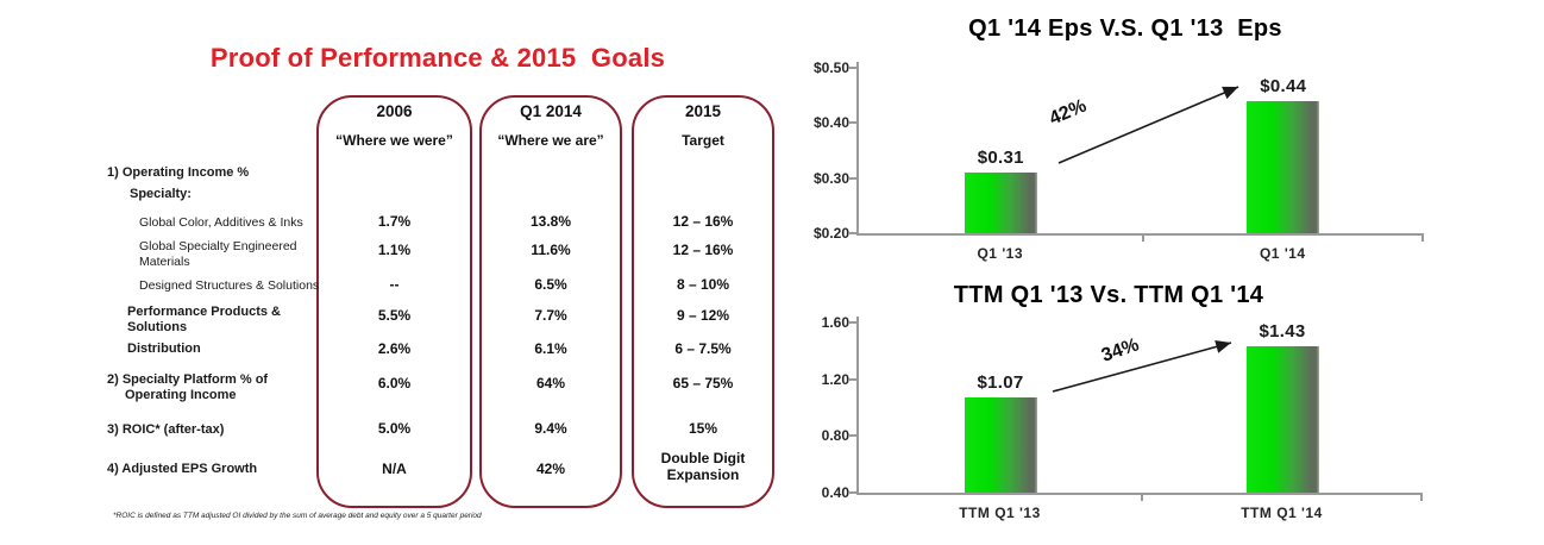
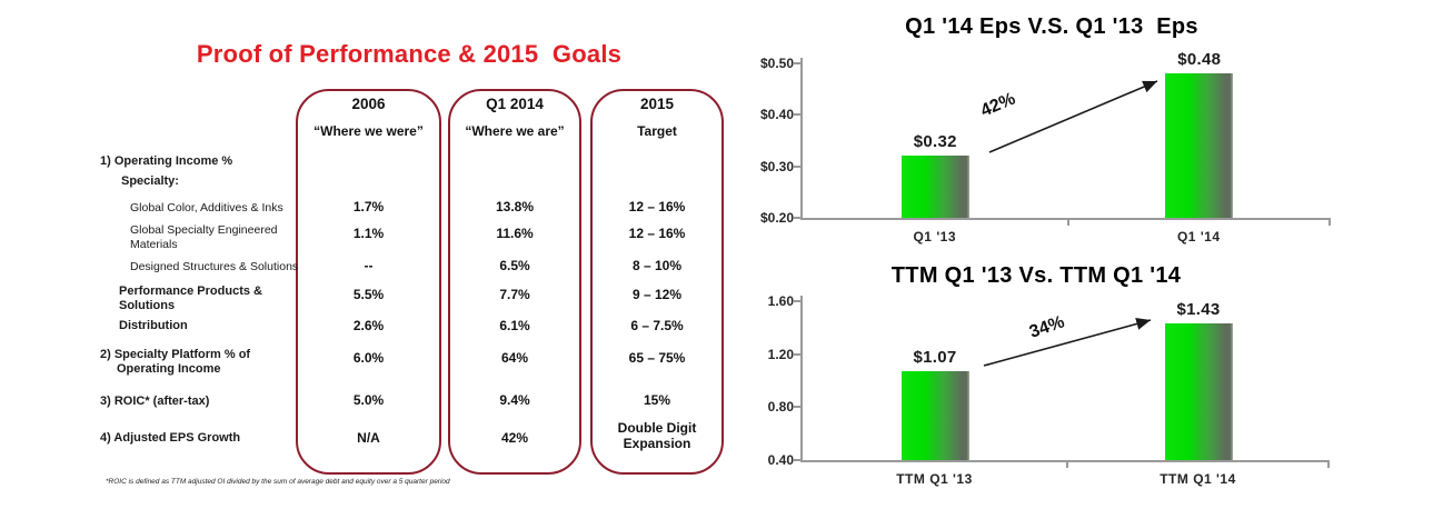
Q1 '14 Eps V.S. Q1 '13 Eps/Q1 '13: $0.31 -> $0.32
Q1 '14 Eps V.S. Q1 '13 Eps/Q1 '14: $0.44 -> $0.48
